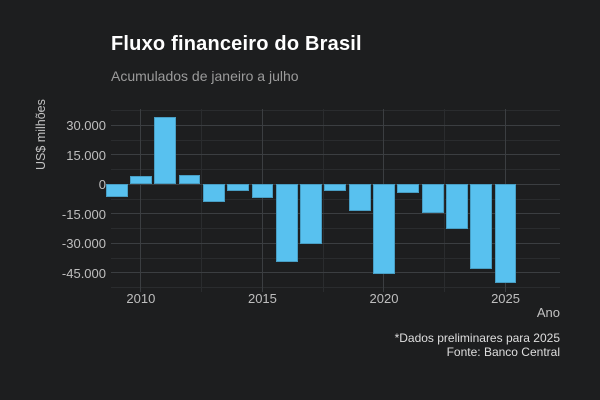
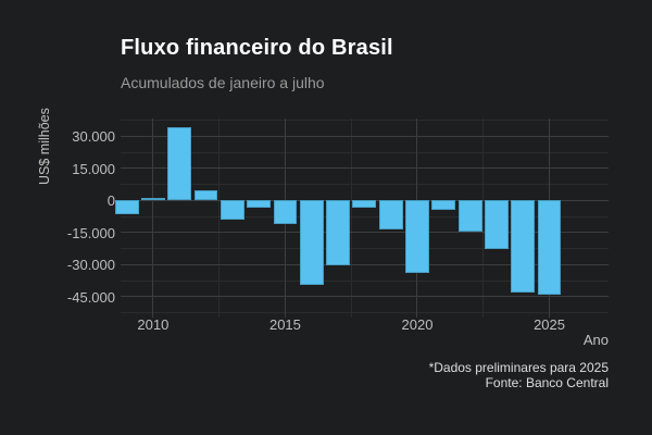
2010: 4000 -> 1000
2015: -7000 -> -11000
2020: -46000 -> -34000
2025: -50000 -> -44000
